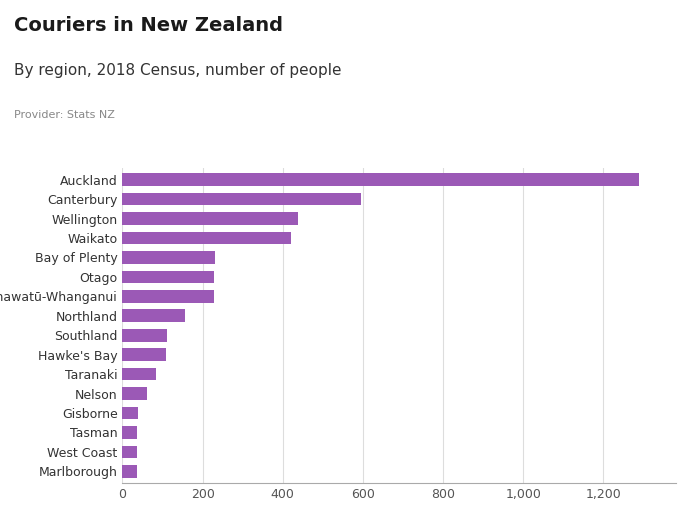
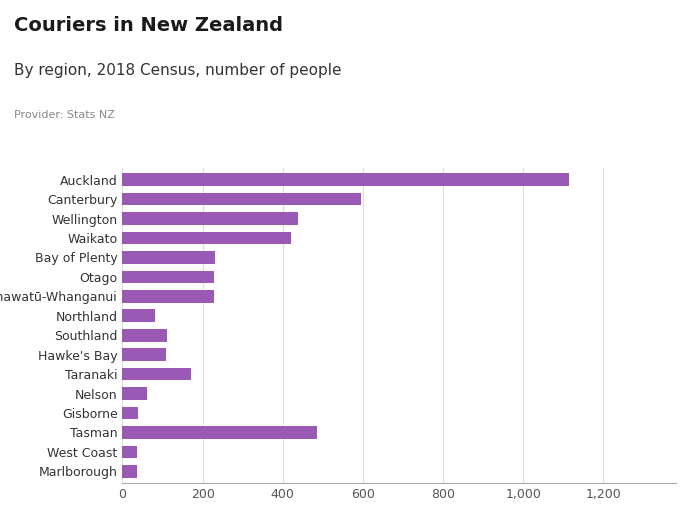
Auckland: 1,290 -> 1,115
Northland: 156 -> 80
Taranaki: 84 -> 170
Tasman: 36 -> 485
